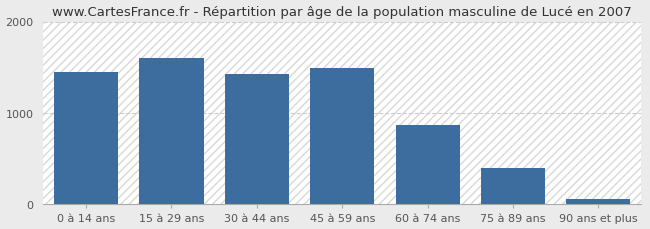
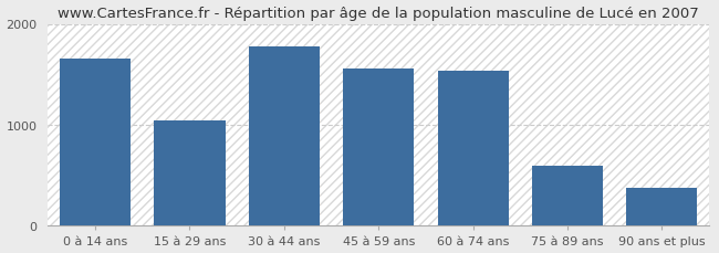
0 à 14 ans: 1450 -> 1660
15 à 29 ans: 1600 -> 1040
30 à 44 ans: 1430 -> 1780
45 à 59 ans: 1490 -> 1560
60 à 74 ans: 870 -> 1540
75 à 89 ans: 400 -> 600
90 ans et plus: 60 -> 380
